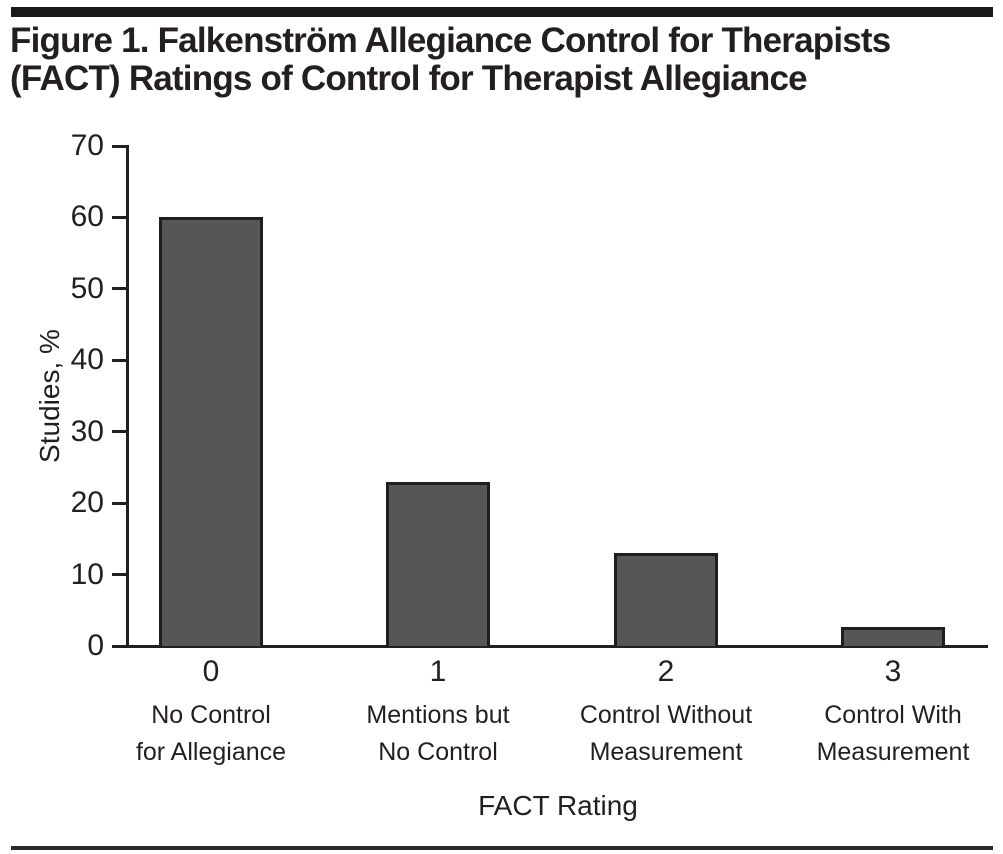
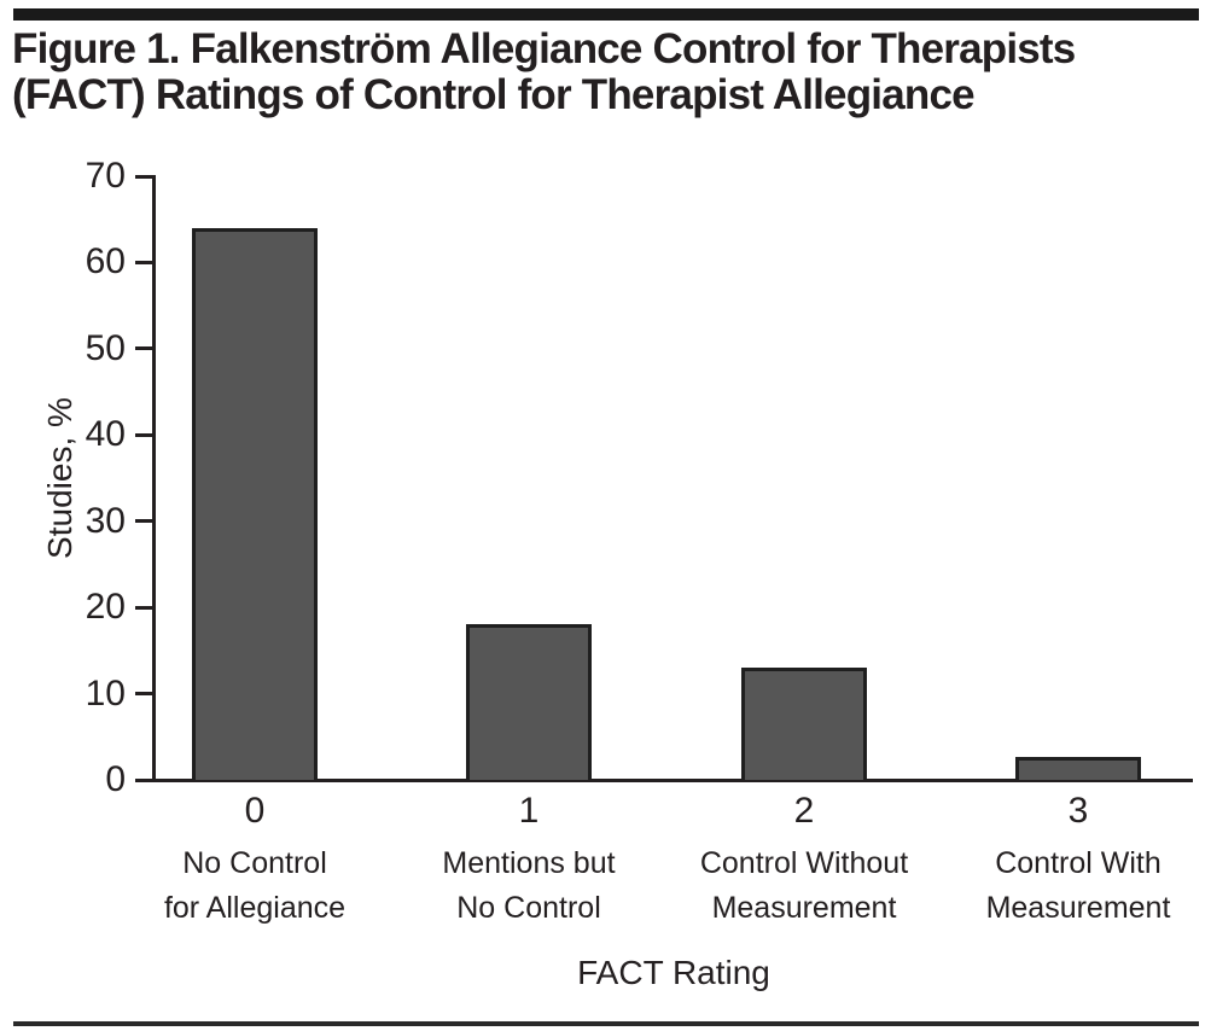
0: 60 -> 64
1: 23 -> 18
